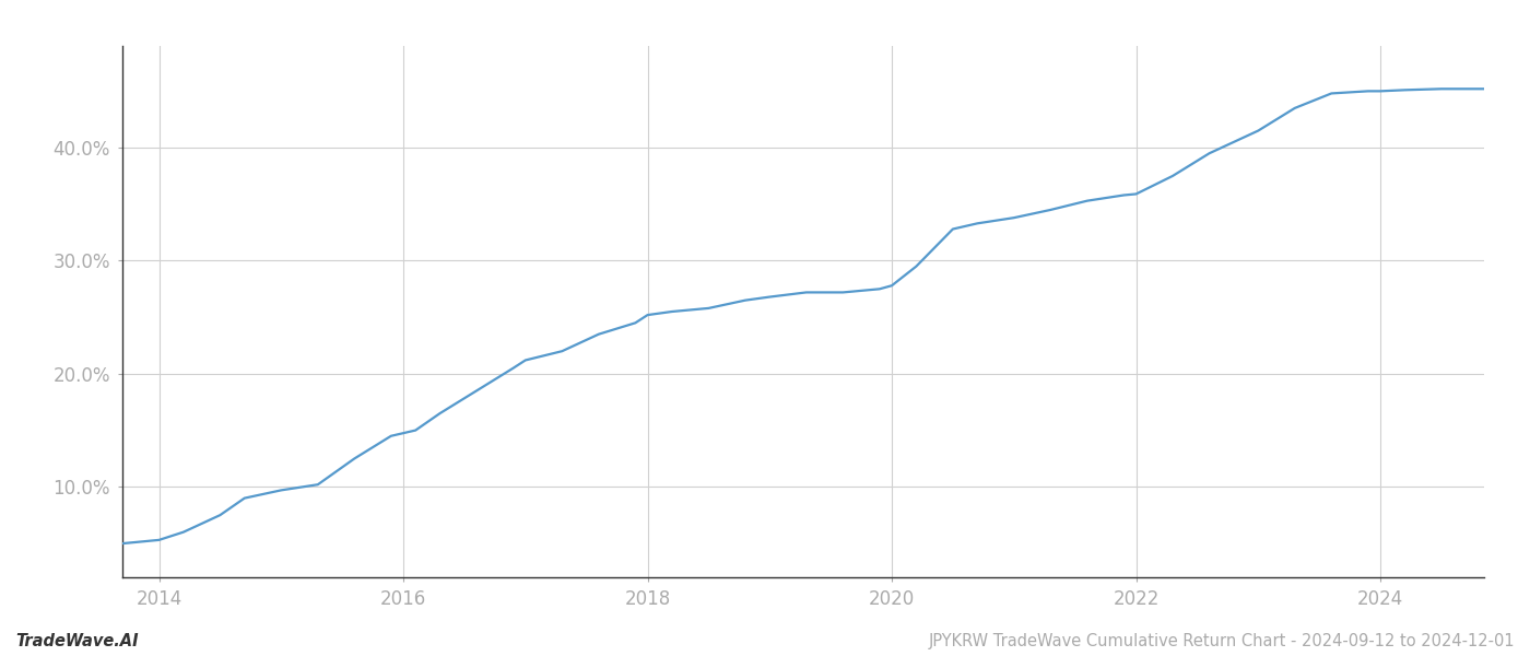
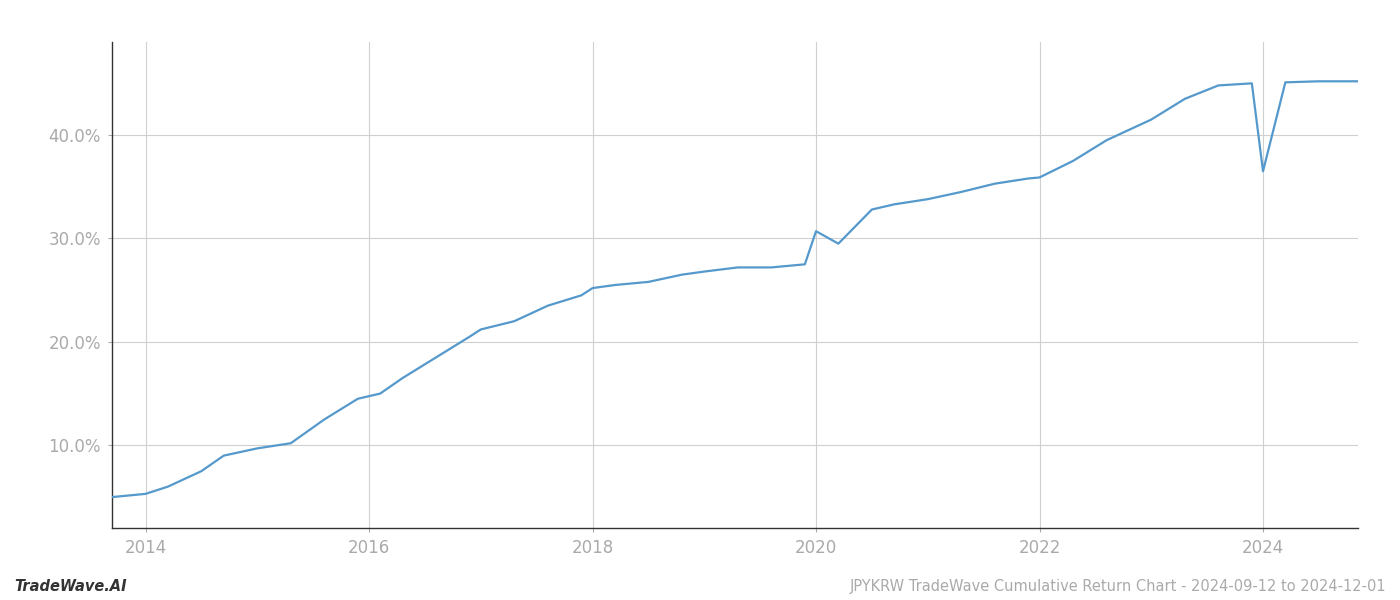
2020: 27.8% -> 30.7%
2024: 45.0% -> 36.5%
